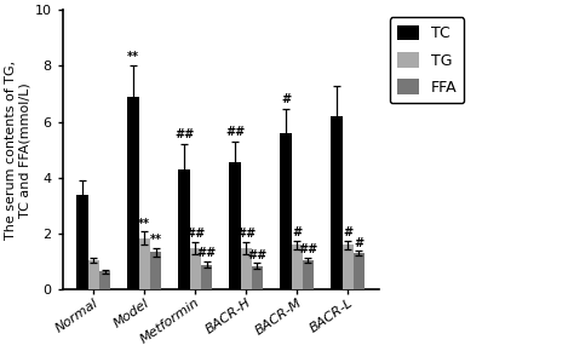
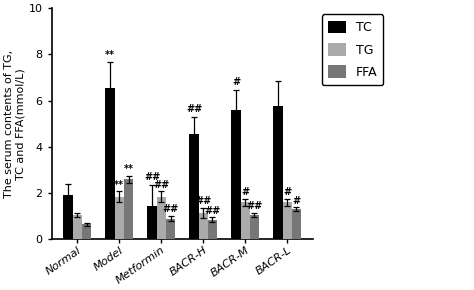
TC/Normal: 3.40 -> 1.90
TC/Model: 6.90 -> 6.55
FFA/Model: 1.35 -> 2.60
TC/Metformin: 4.30 -> 1.45
TG/Metformin: 1.50 -> 1.85
TG/BACR-H: 1.50 -> 1.15
TC/BACR-L: 6.20 -> 5.75
